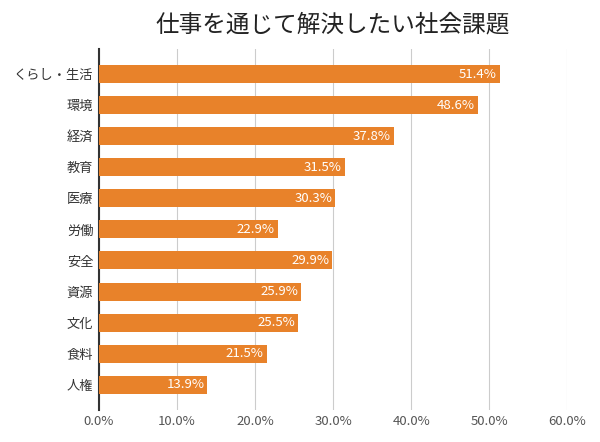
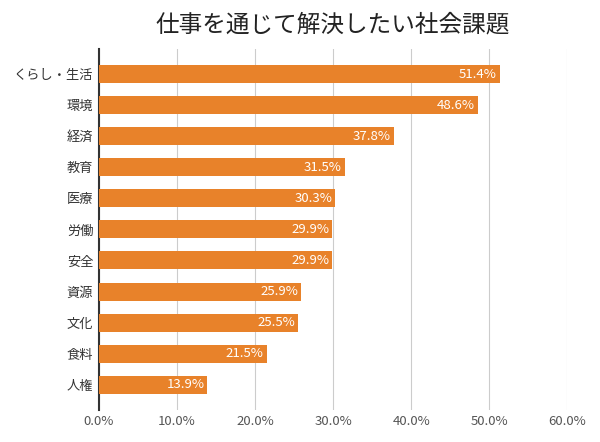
労働: 22.9% -> 29.9%
